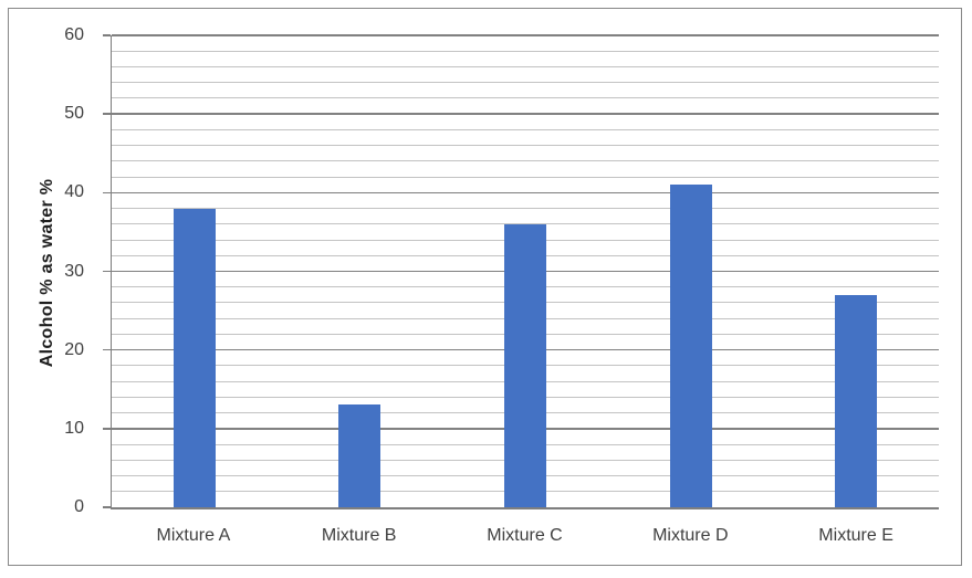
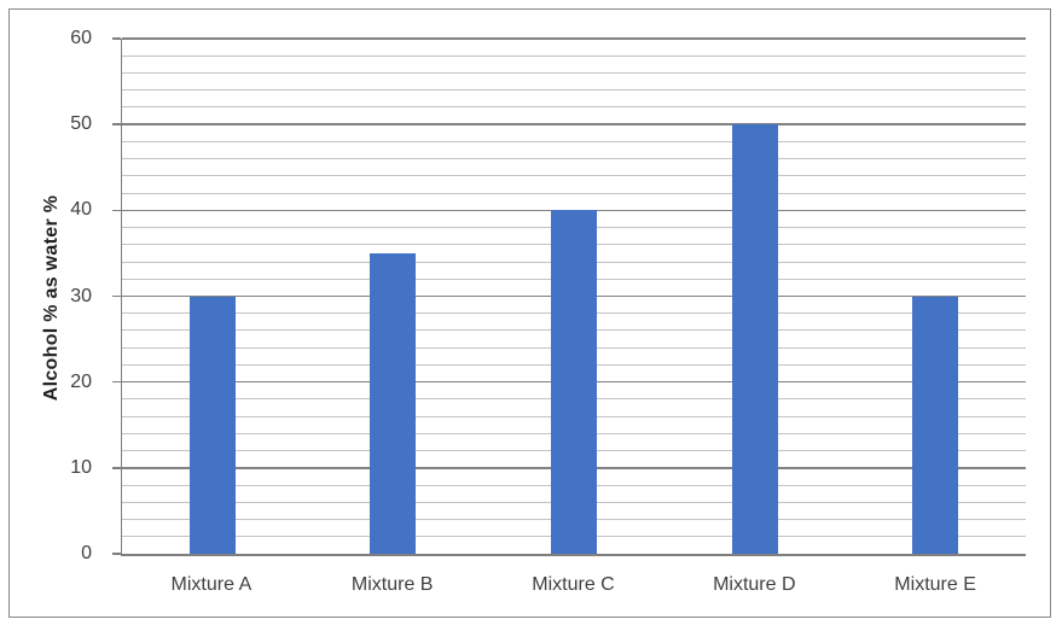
Mixture A: 38 -> 30
Mixture B: 13 -> 35
Mixture C: 36 -> 40
Mixture D: 41 -> 50
Mixture E: 27 -> 30
